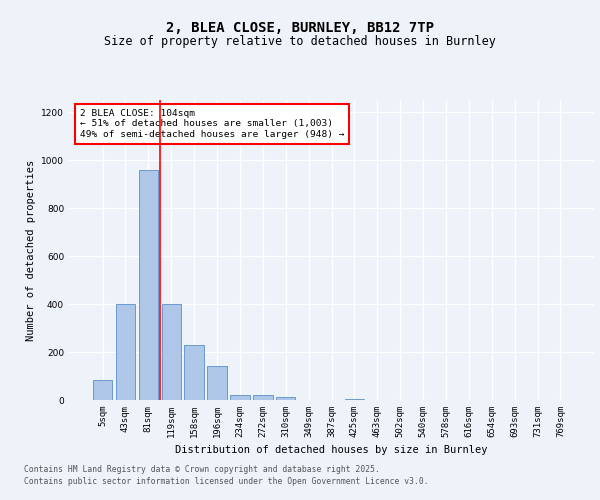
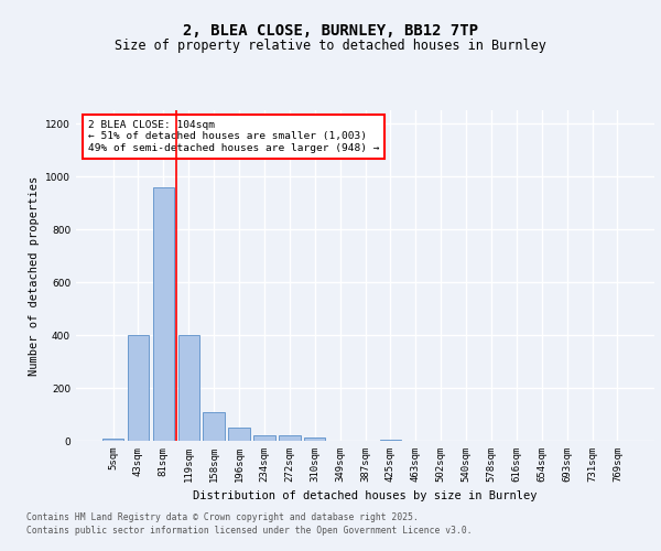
5sqm: 85 -> 10
158sqm: 230 -> 110
196sqm: 140 -> 50
